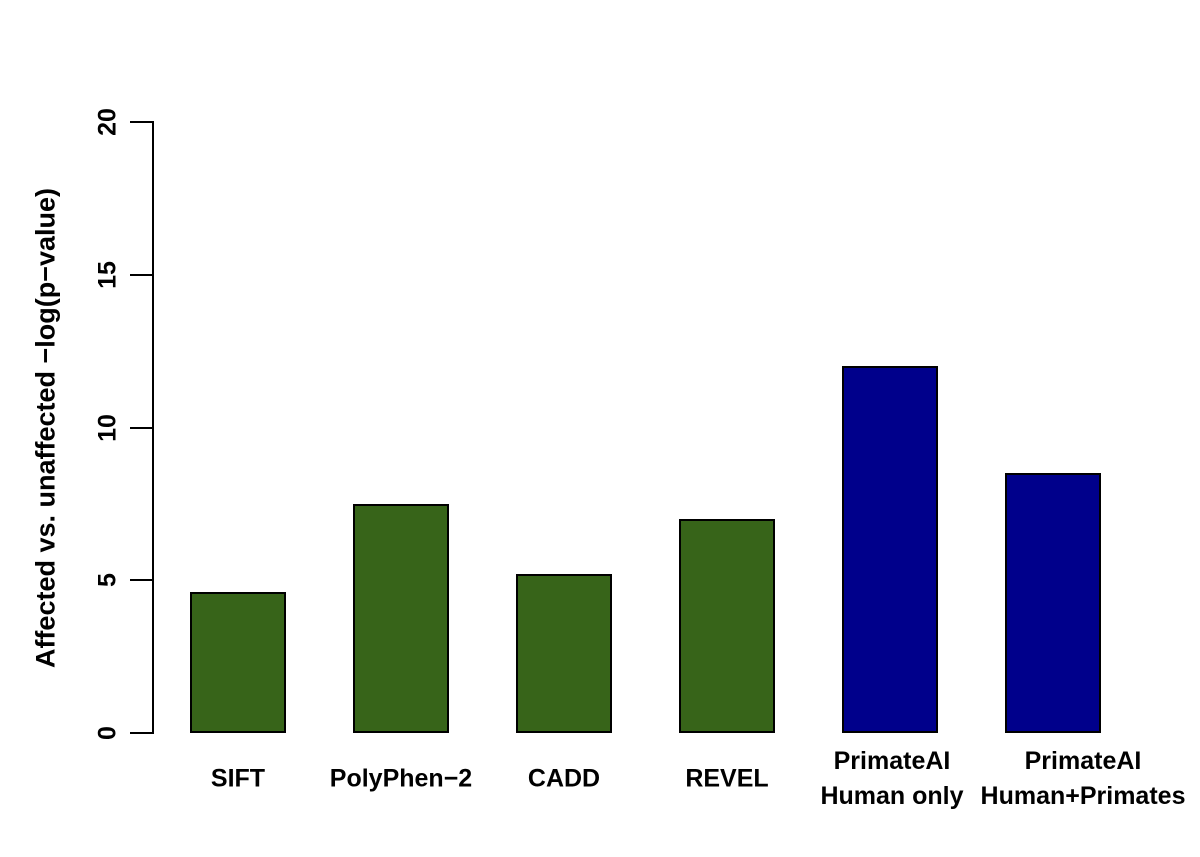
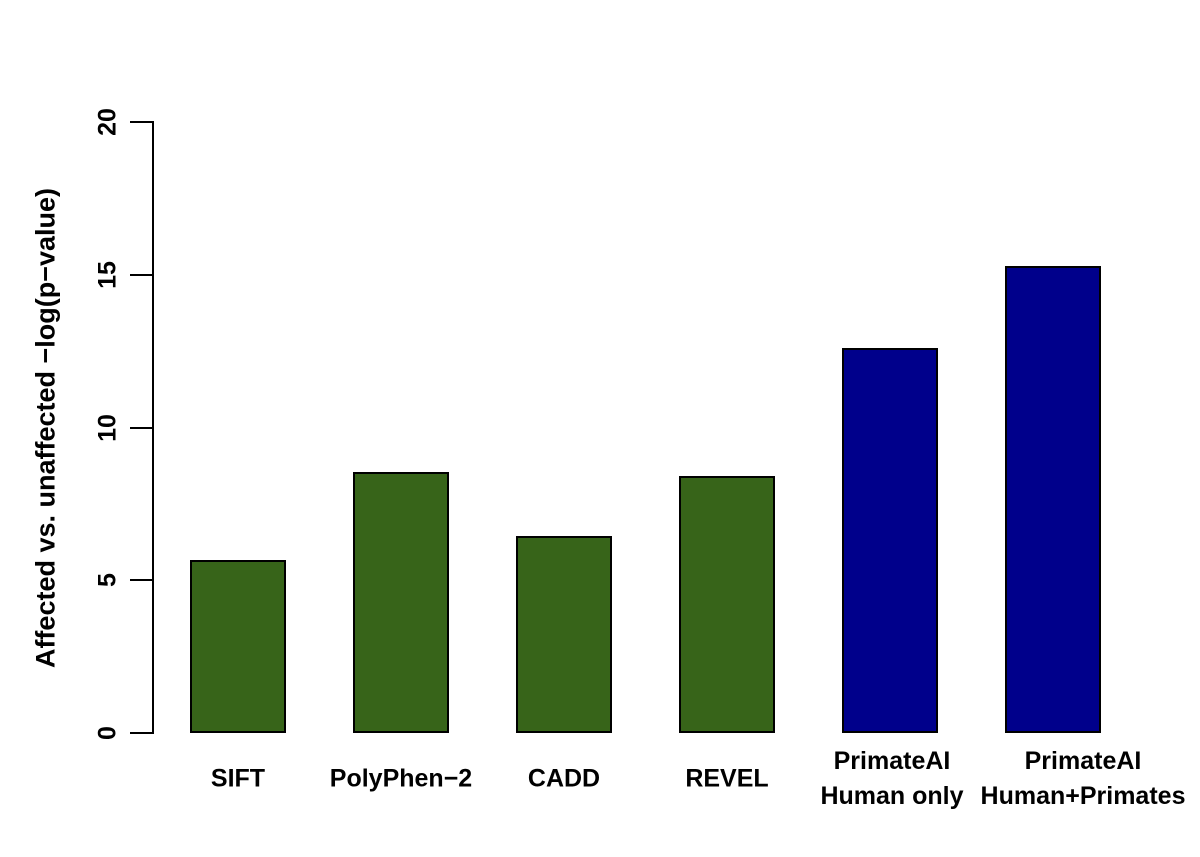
SIFT: 4.6 -> 5.7
PolyPhen−2: 7.5 -> 8.6
CADD: 5.2 -> 6.5
REVEL: 7.0 -> 8.4
PrimateAI Human only: 12.0 -> 12.6
PrimateAI Human+Primates: 8.5 -> 15.3
